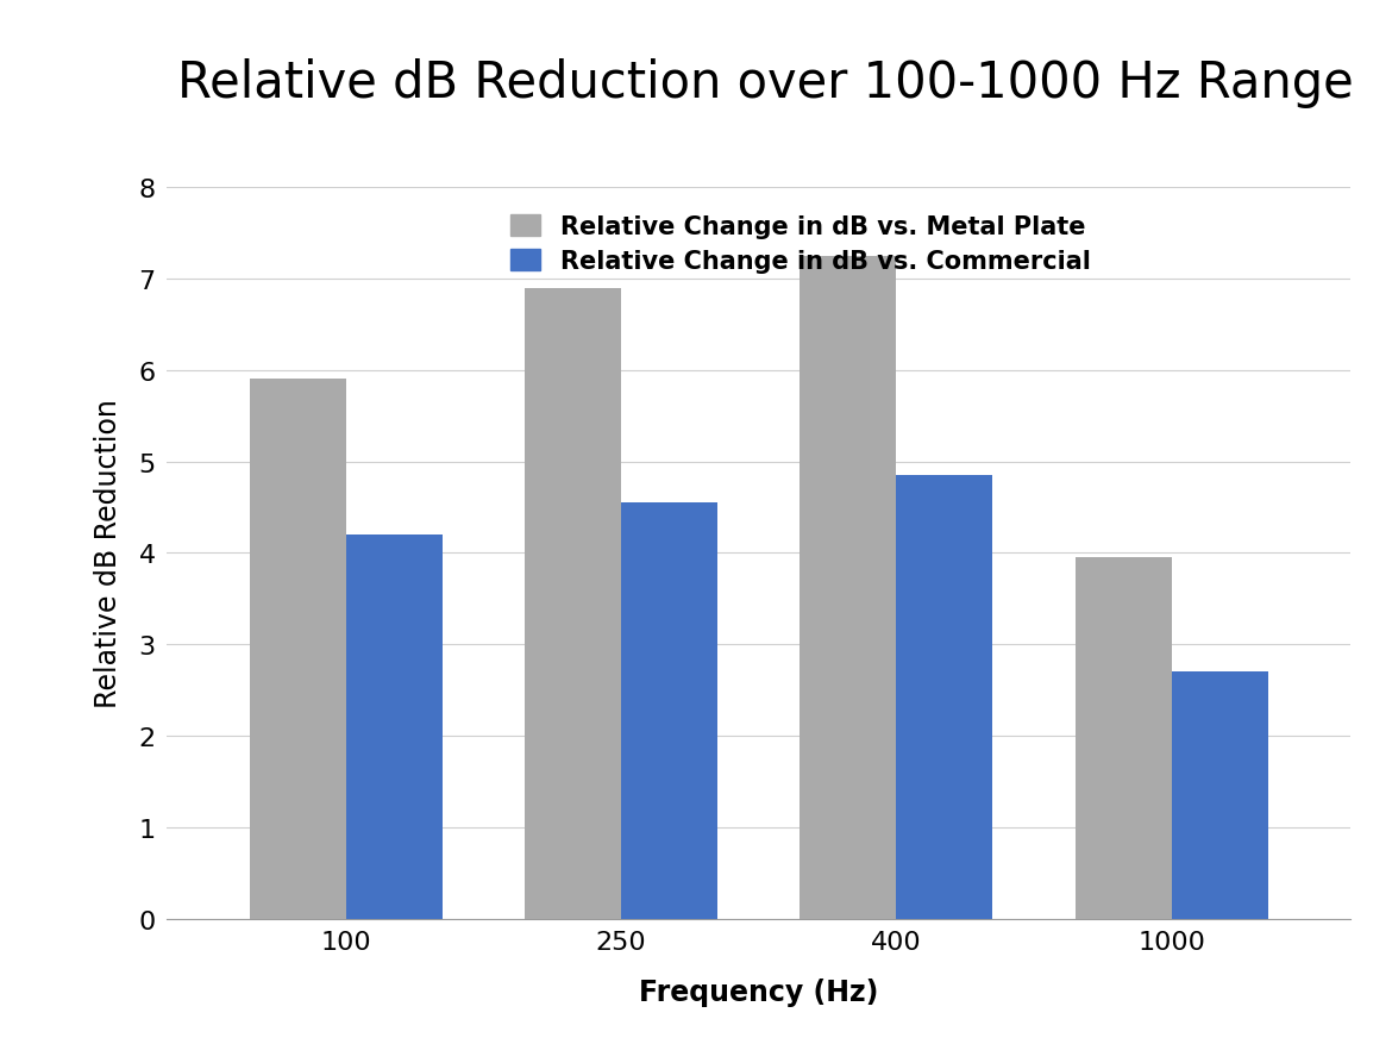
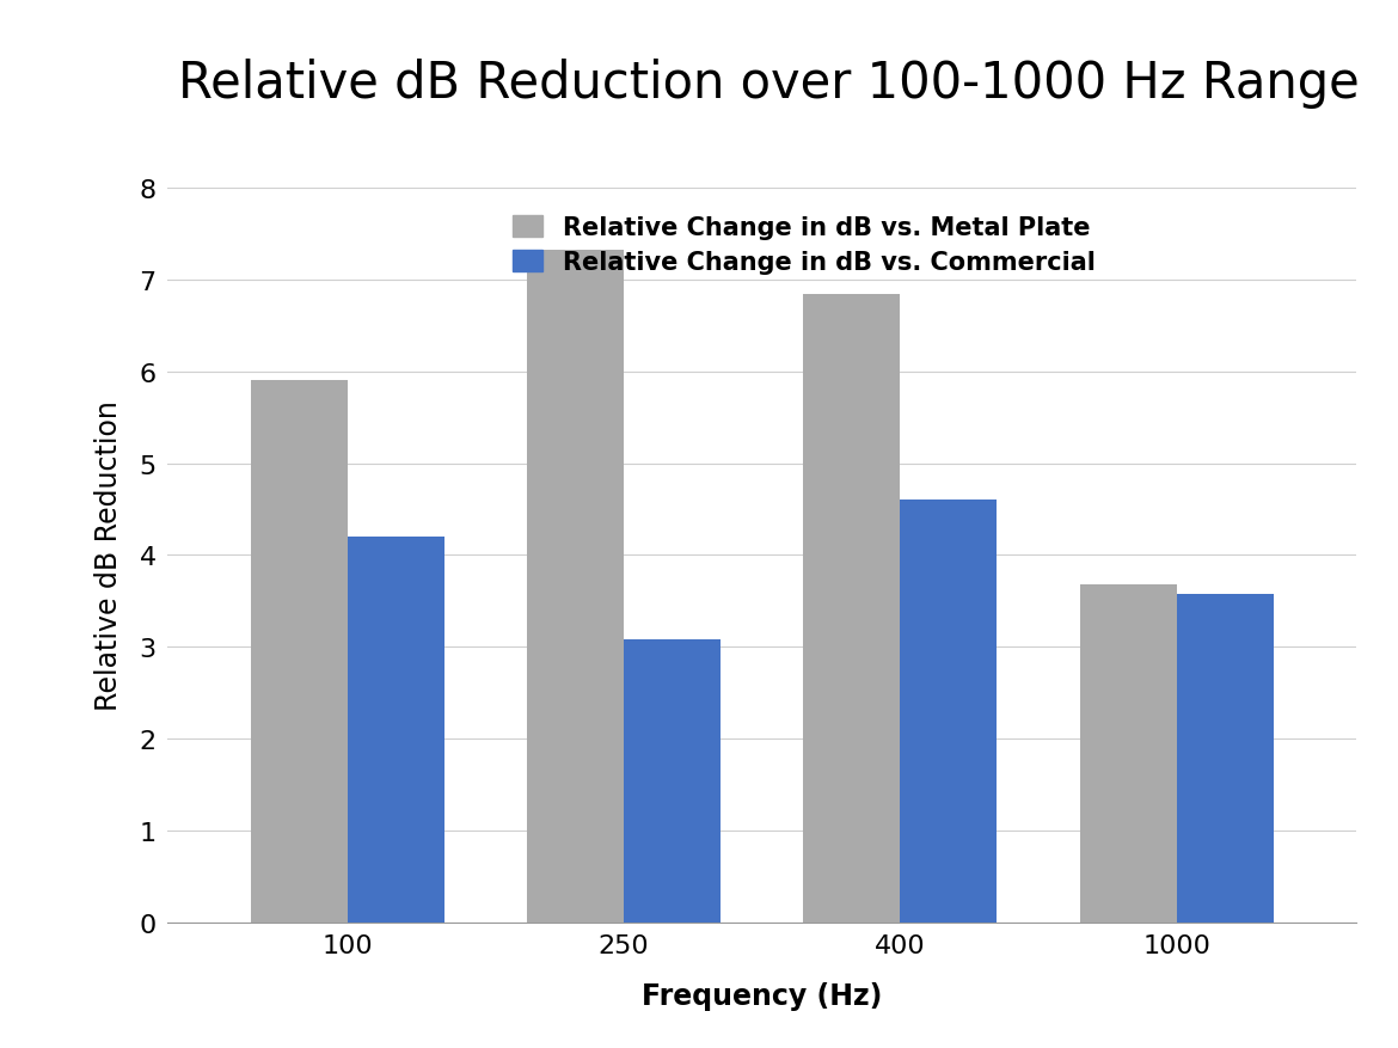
Relative Change in dB vs. Metal Plate/250: 6.90 -> 7.32
Relative Change in dB vs. Commercial/250: 4.55 -> 3.08
Relative Change in dB vs. Metal Plate/400: 7.25 -> 6.84
Relative Change in dB vs. Commercial/400: 4.85 -> 4.60
Relative Change in dB vs. Metal Plate/1000: 3.95 -> 3.68
Relative Change in dB vs. Commercial/1000: 2.70 -> 3.58
